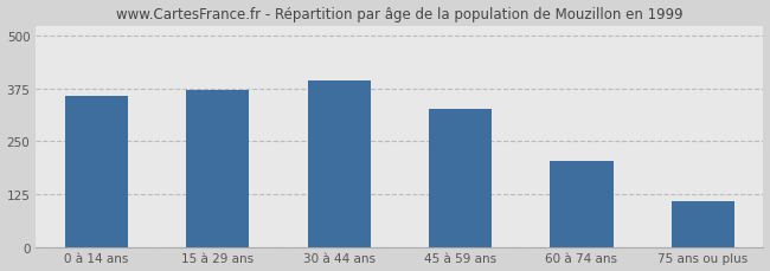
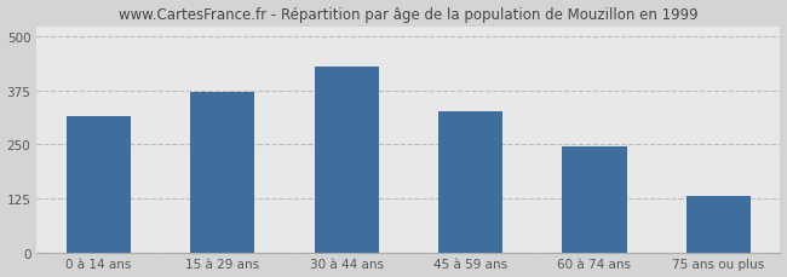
0 à 14 ans: 358 -> 315
30 à 44 ans: 395 -> 430
60 à 74 ans: 205 -> 245
75 ans ou plus: 108 -> 130
